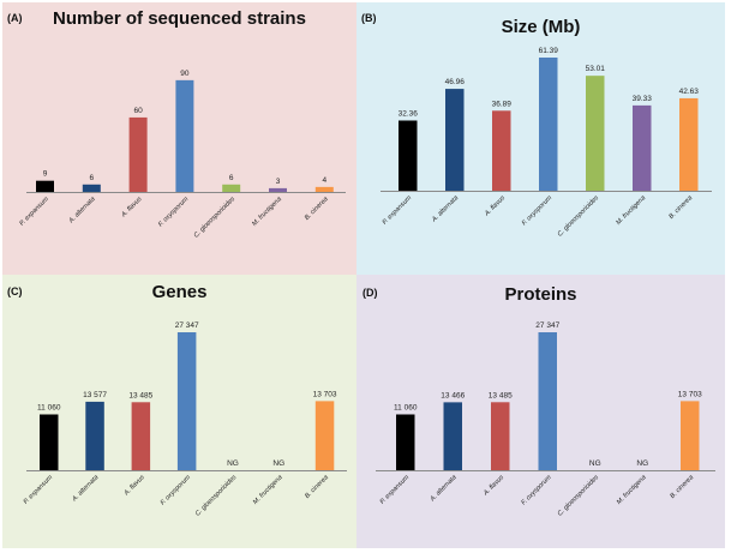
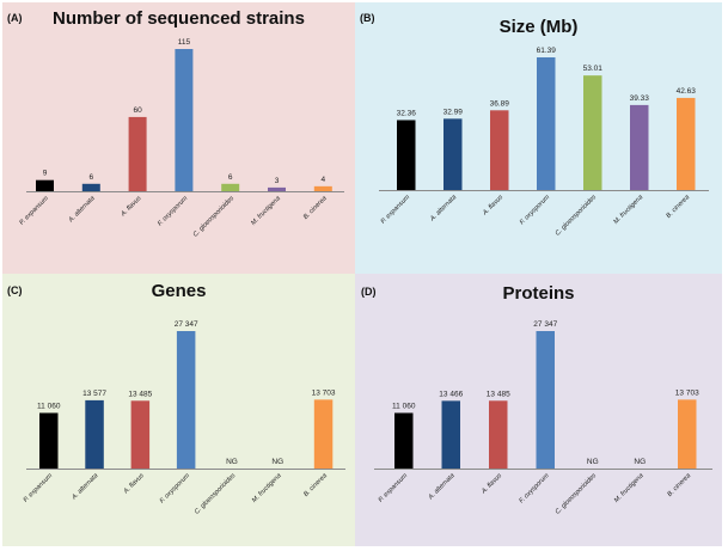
Number of sequenced strains/F. oxysporum: 90 -> 115
Size (Mb)/A. alternata: 46.96 -> 32.99
